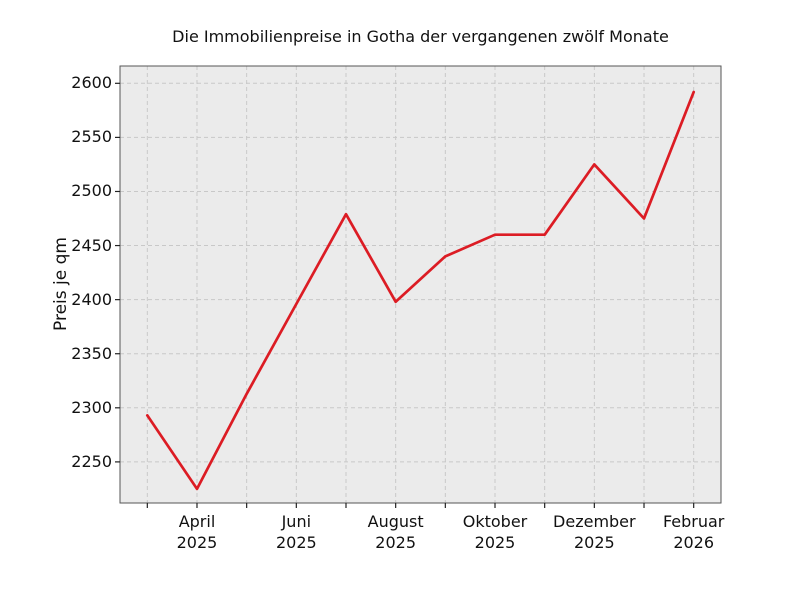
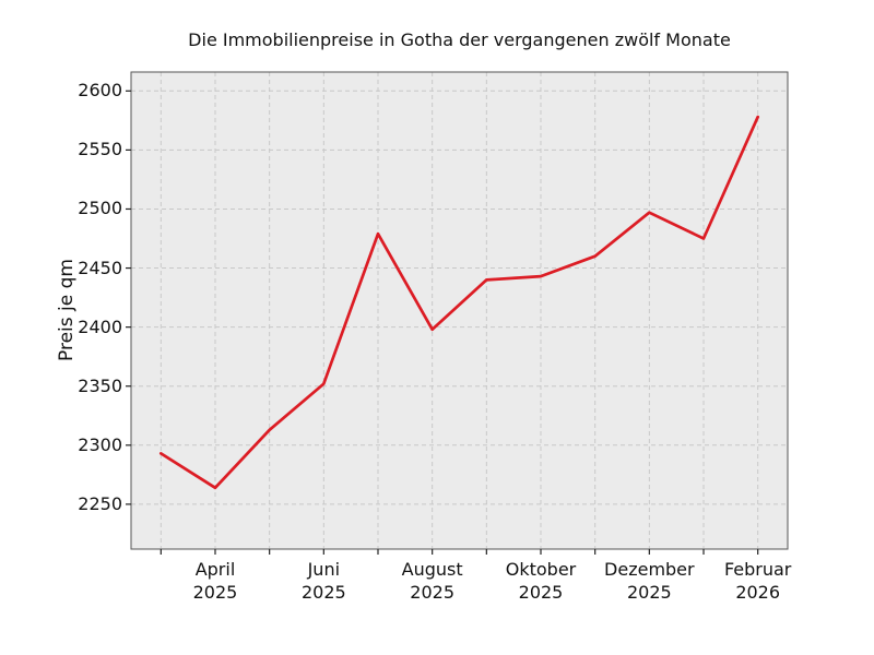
April 2025: 2225 -> 2264
Juni 2025: 2396 -> 2352
Oktober 2025: 2460 -> 2443
Dezember 2025: 2525 -> 2497
Februar 2026: 2592 -> 2578
